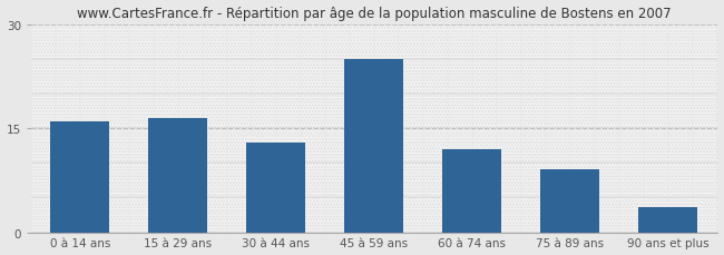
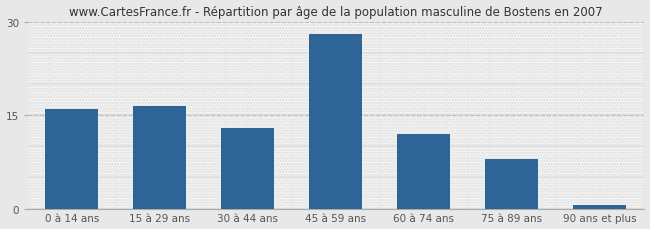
45 à 59 ans: 25.0 -> 28.0
75 à 89 ans: 9.0 -> 8.0
90 ans et plus: 3.6 -> 0.5
